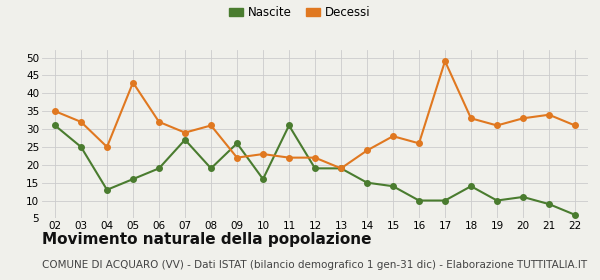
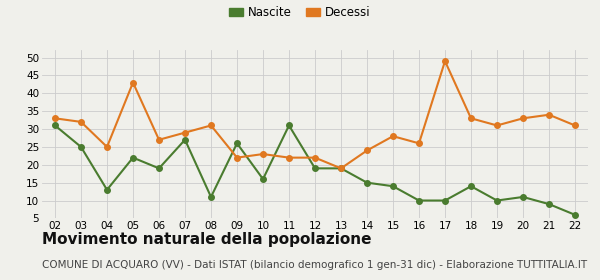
Decessi/02: 35 -> 33
Nascite/05: 16 -> 22
Decessi/06: 32 -> 27
Nascite/08: 19 -> 11
